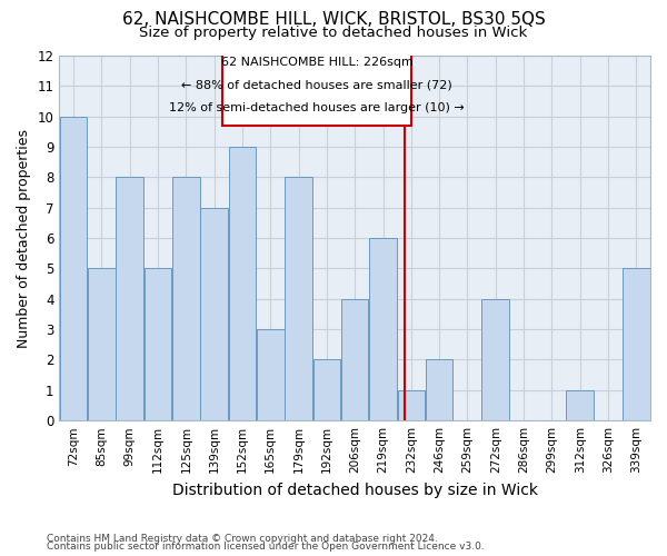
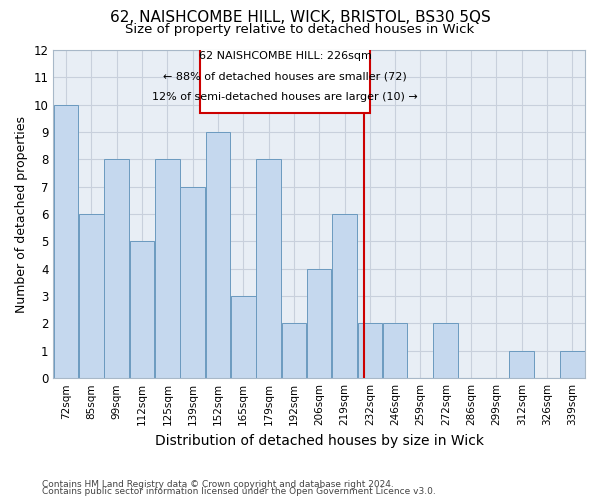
85sqm: 5 -> 6
232sqm: 1 -> 2
272sqm: 4 -> 2
339sqm: 5 -> 1
